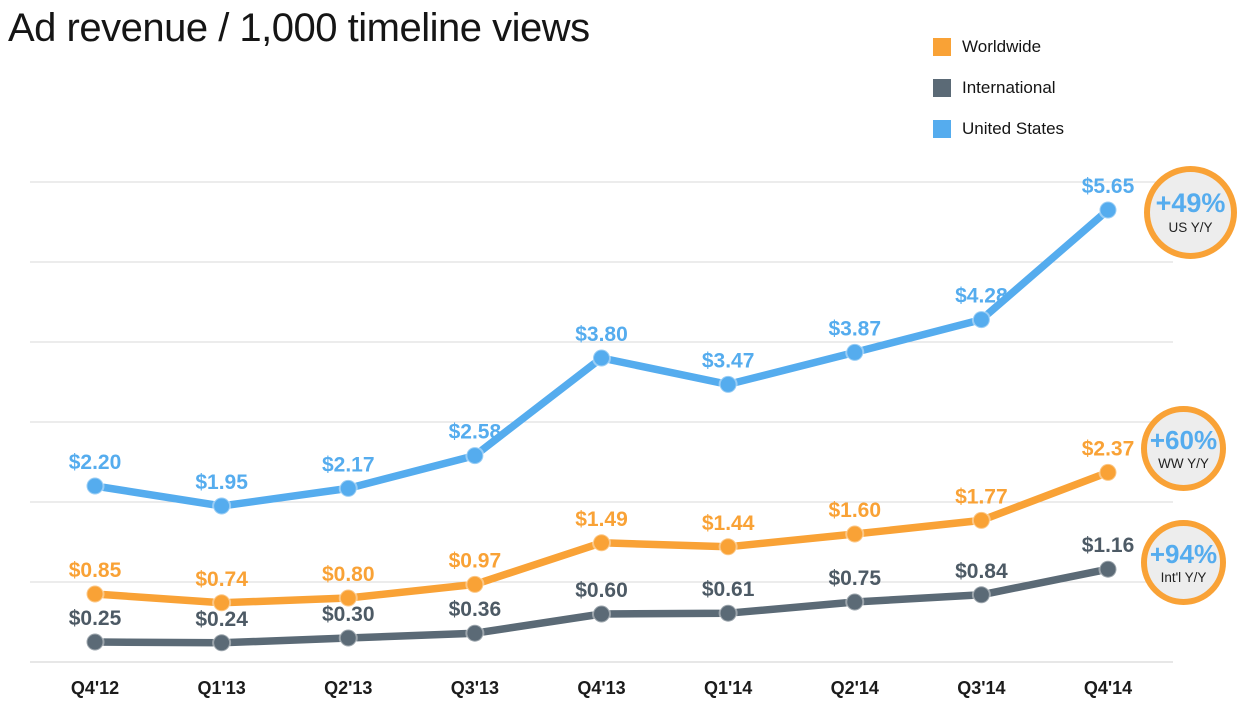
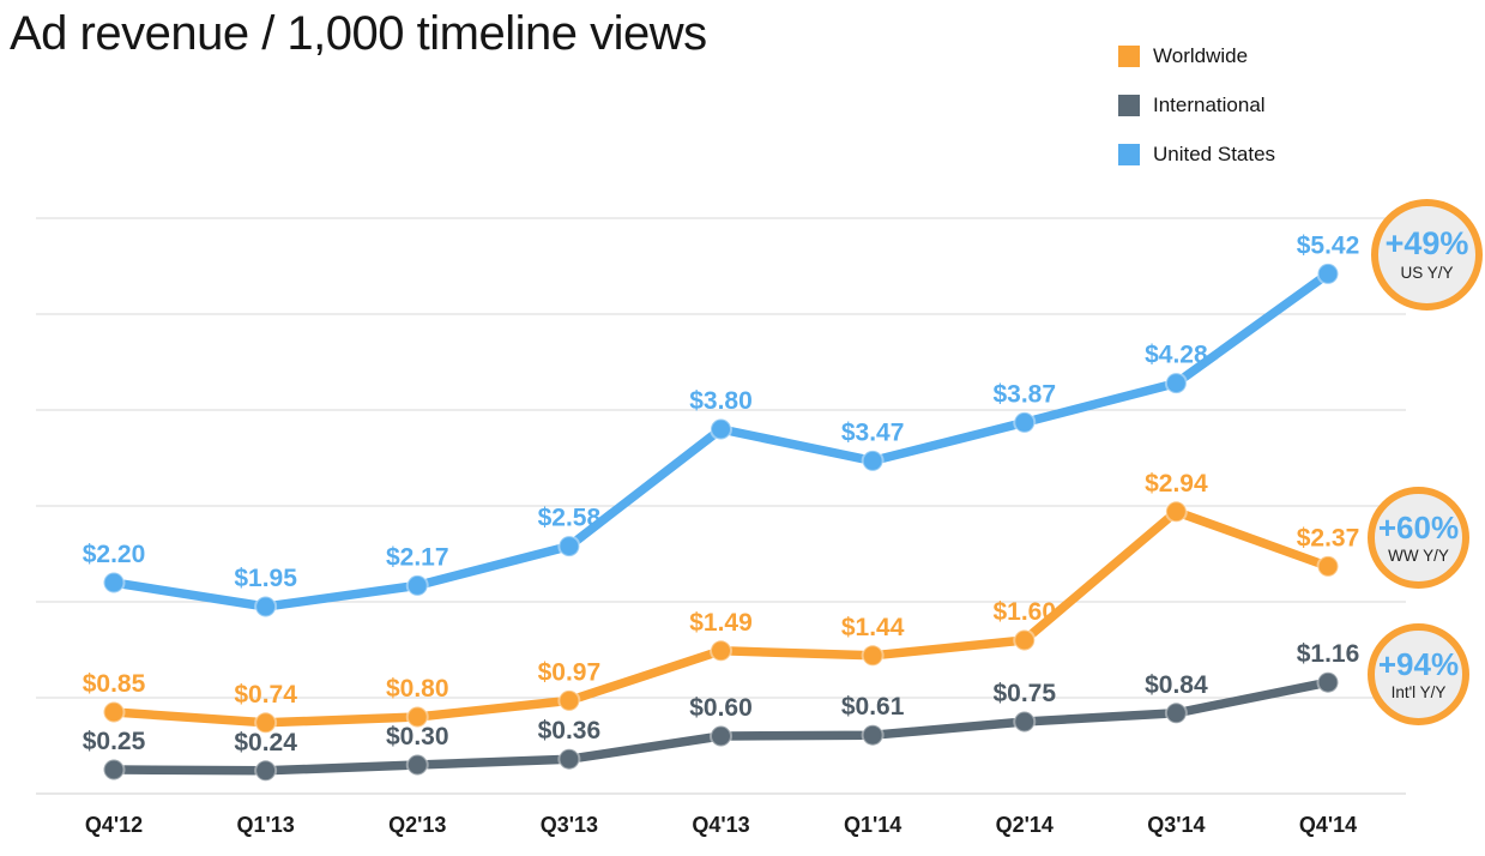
Worldwide/Q3'14: $1.77 -> $2.94
United States/Q4'14: $5.65 -> $5.42
